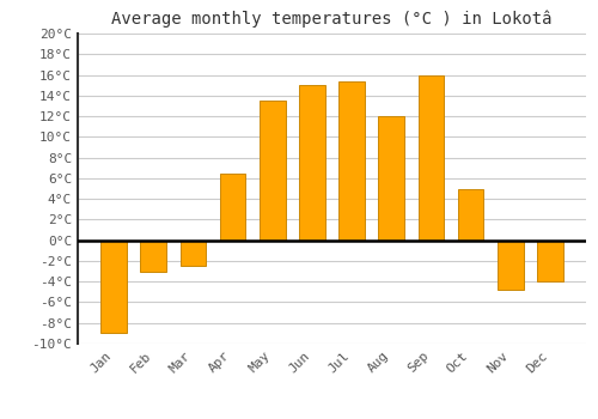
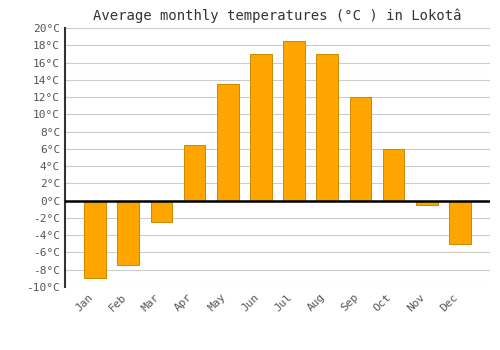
Feb: -3.0°C -> -7.5°C
Jun: 15.0°C -> 17.0°C
Jul: 15.4°C -> 18.5°C
Aug: 12.0°C -> 17.0°C
Sep: 16.0°C -> 12.0°C
Oct: 5.0°C -> 6.0°C
Nov: -4.8°C -> -0.5°C
Dec: -4.0°C -> -5.0°C
